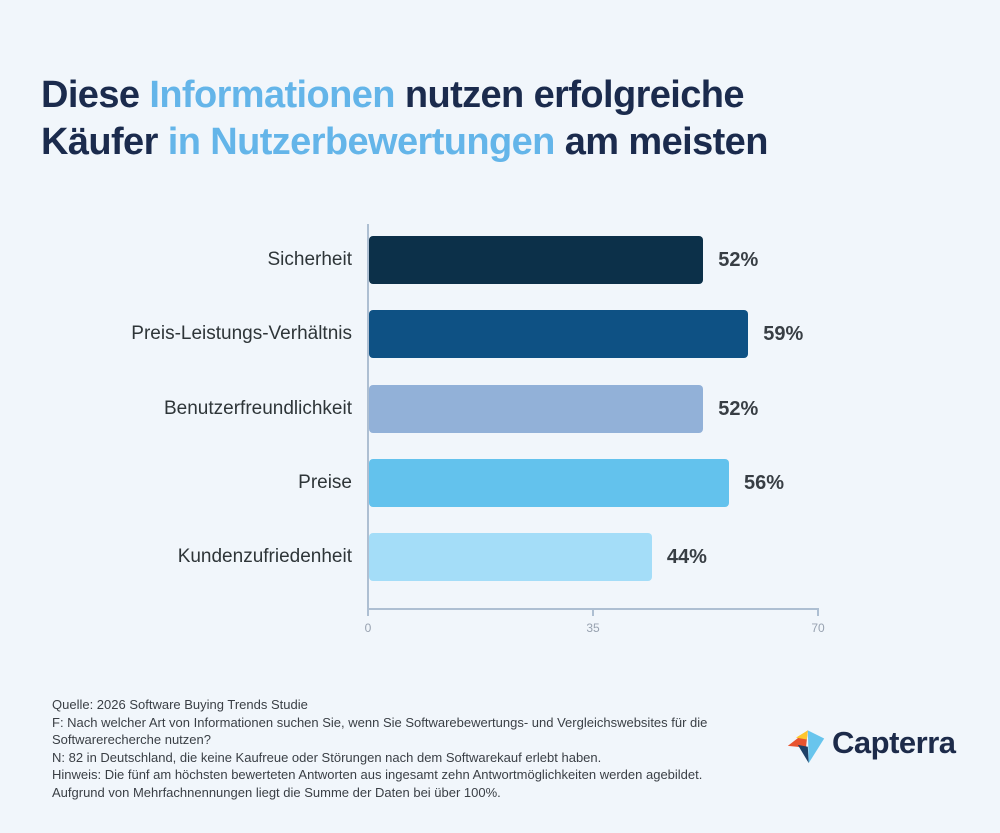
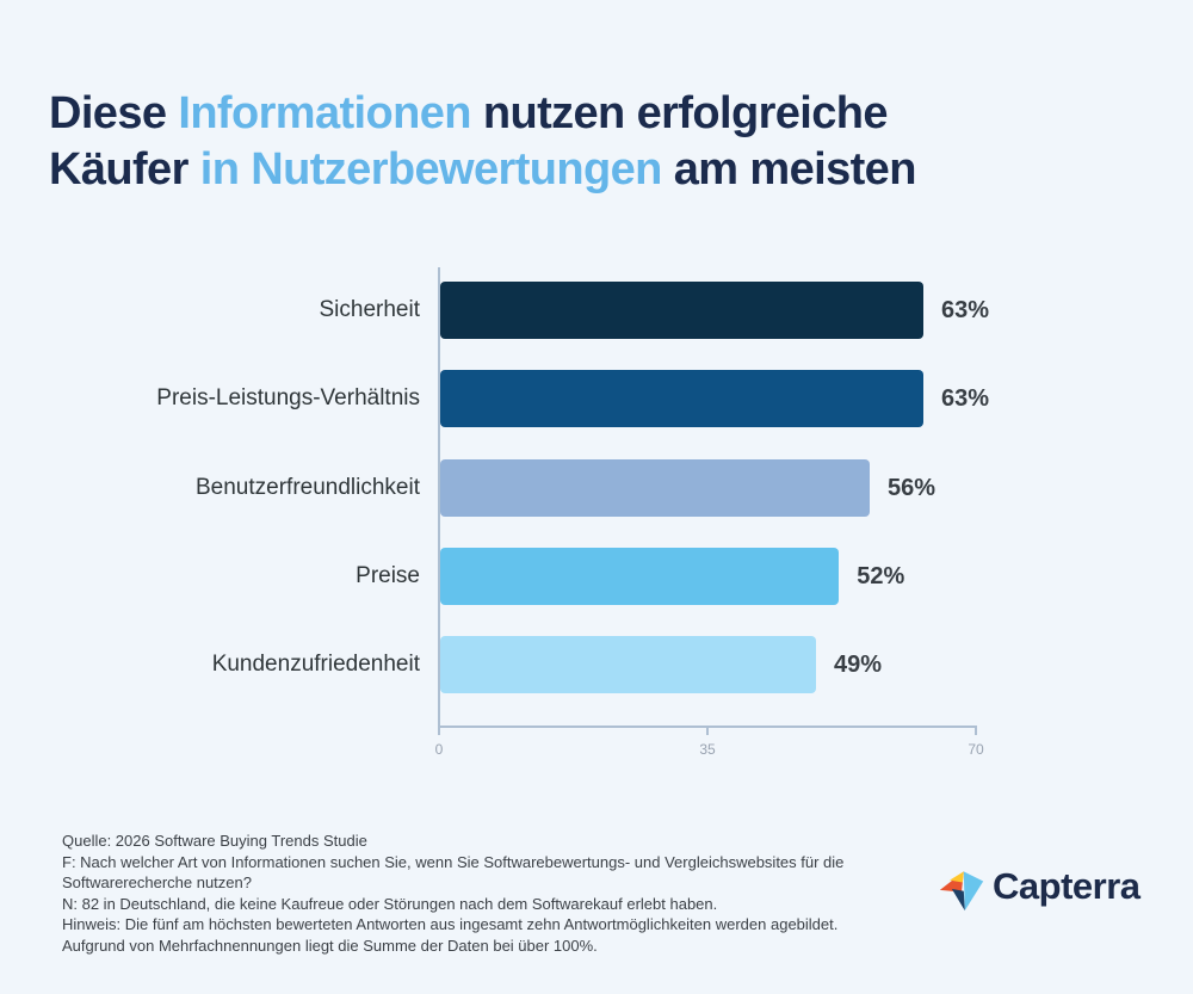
Sicherheit: 52% -> 63%
Preis-Leistungs-Verhältnis: 59% -> 63%
Benutzerfreundlichkeit: 52% -> 56%
Preise: 56% -> 52%
Kundenzufriedenheit: 44% -> 49%
